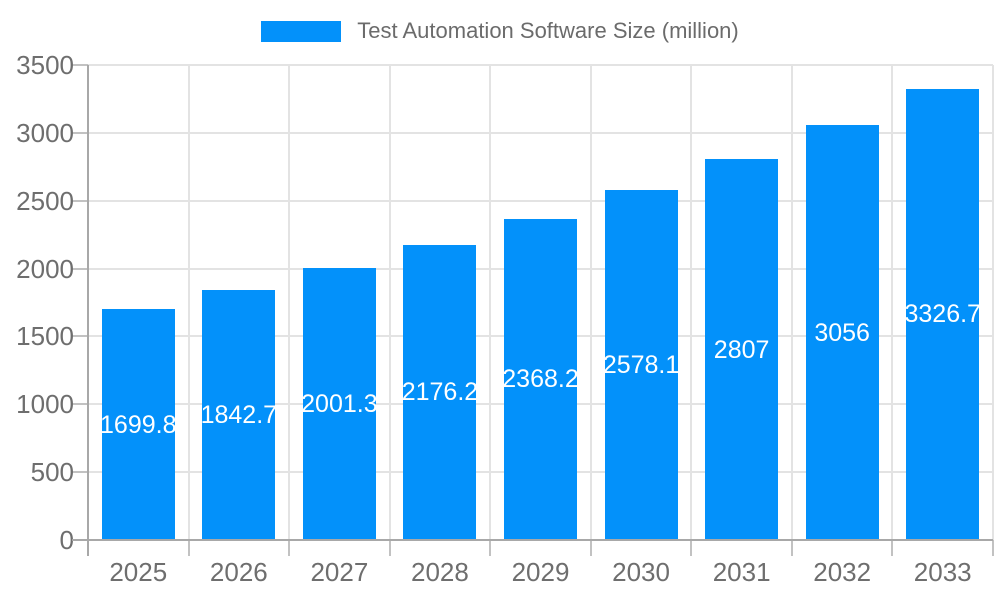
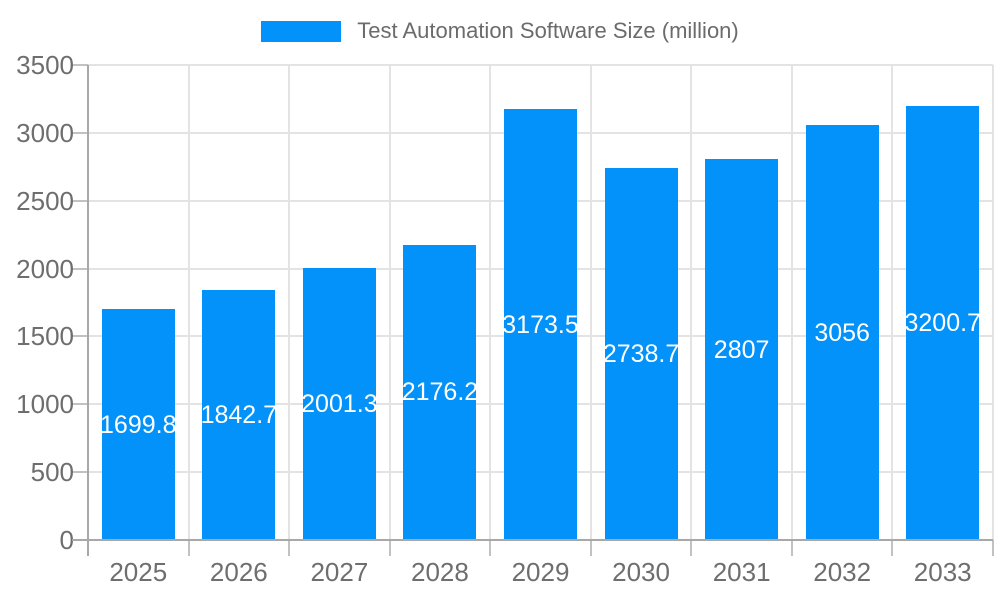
2029: 2368.2 -> 3173.5
2030: 2578.1 -> 2738.7
2033: 3326.7 -> 3200.7
